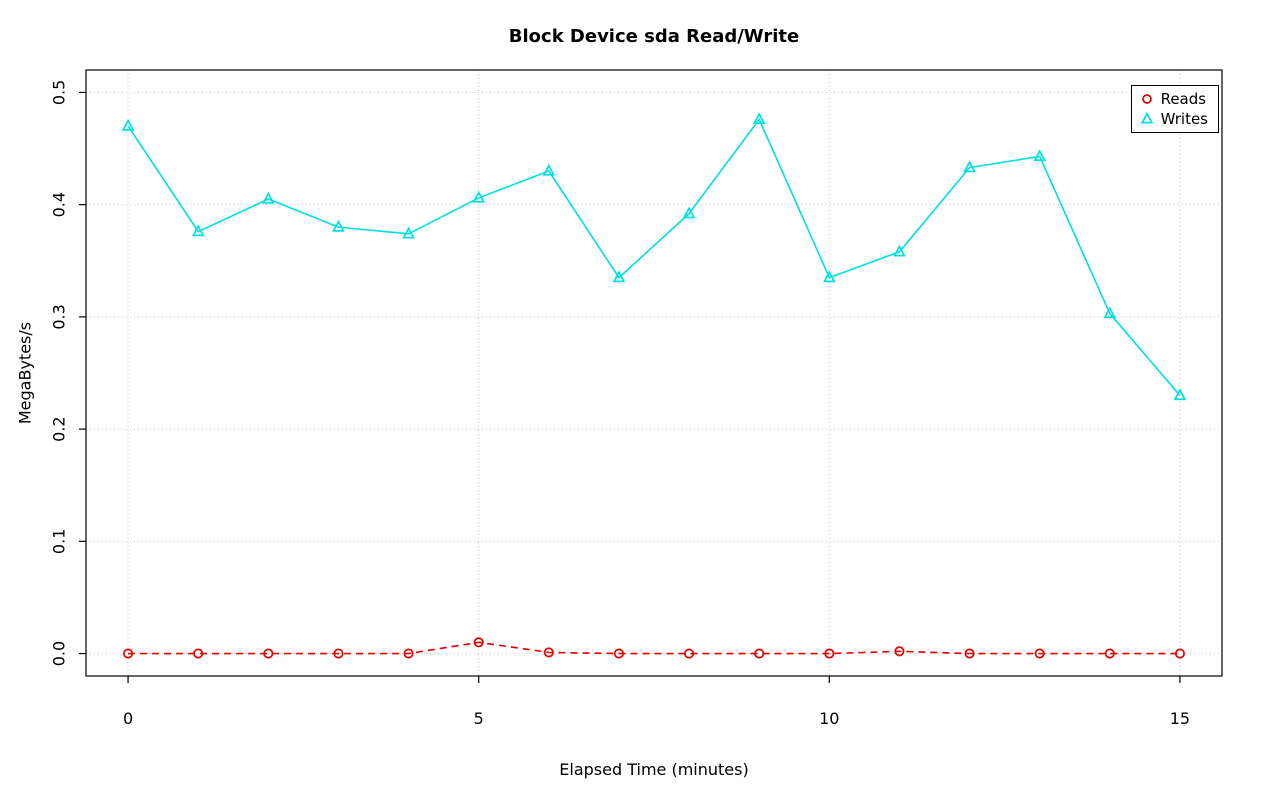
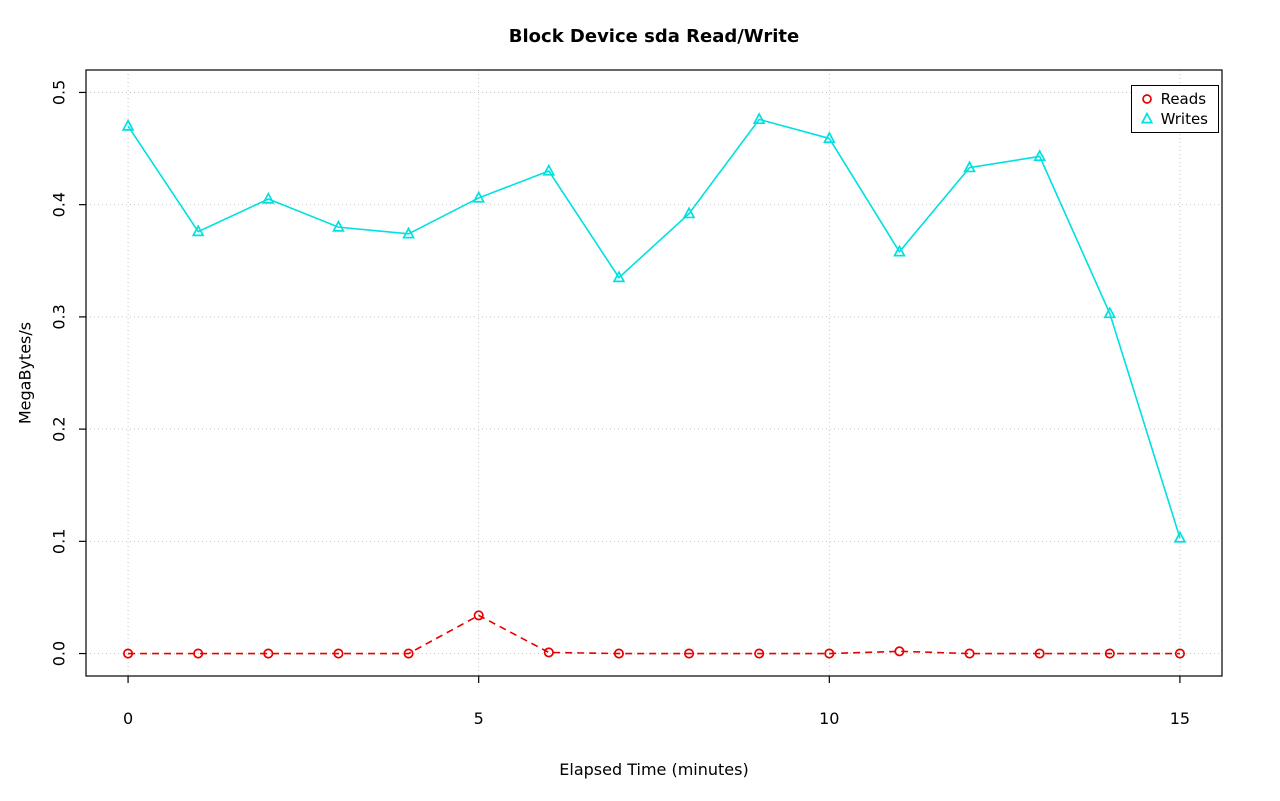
Reads/5: 0.010 -> 0.034
Writes/10: 0.335 -> 0.459
Writes/15: 0.230 -> 0.103
